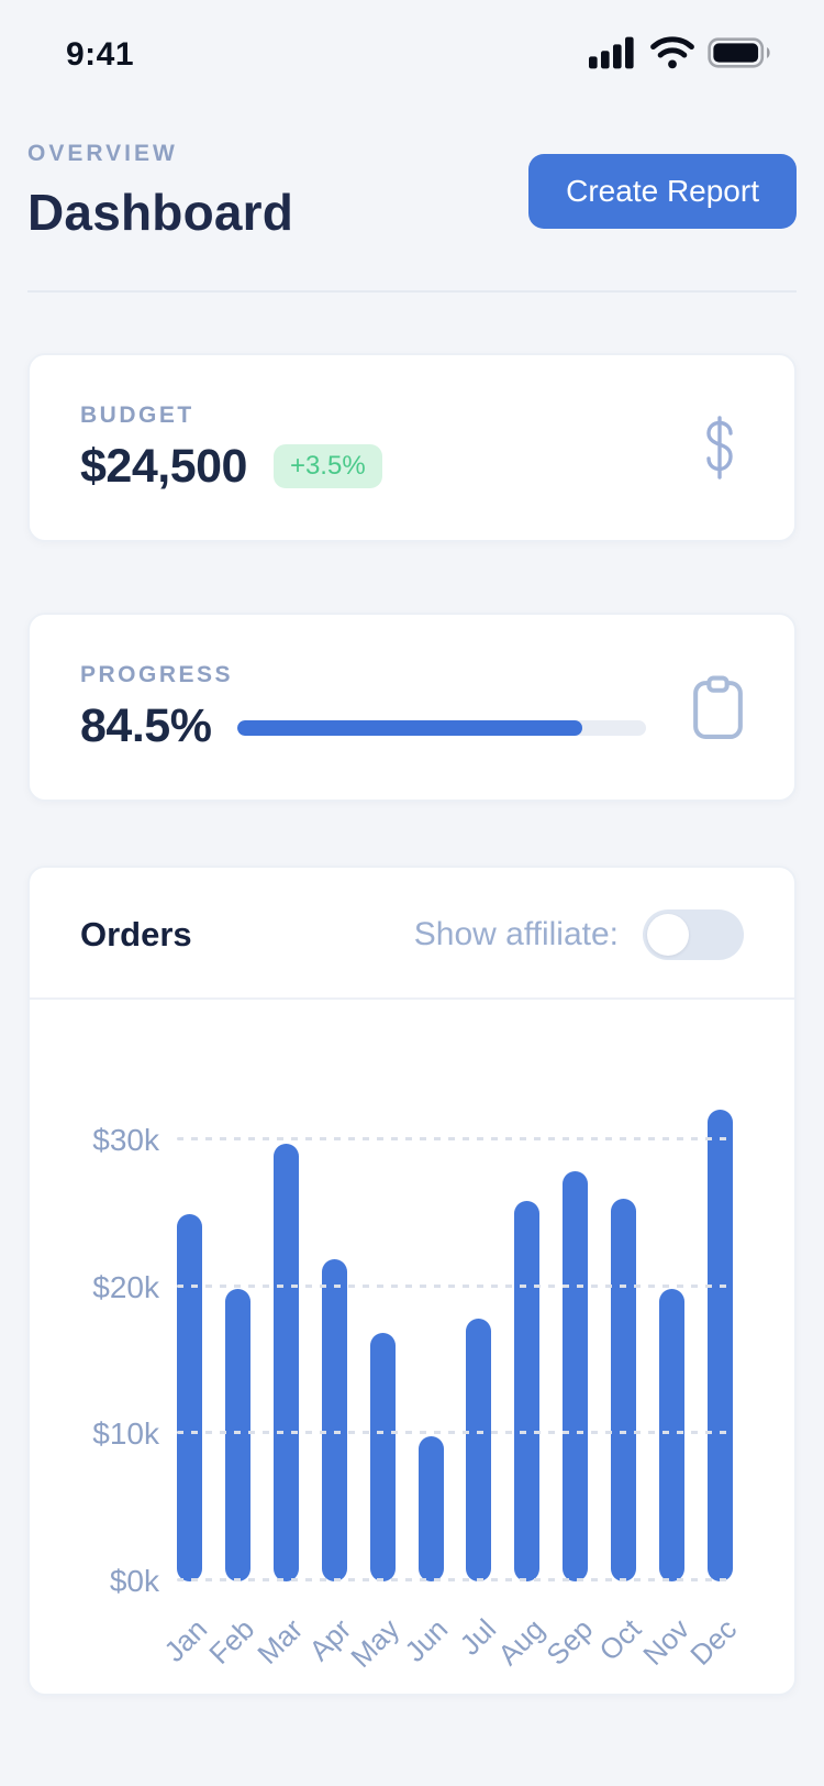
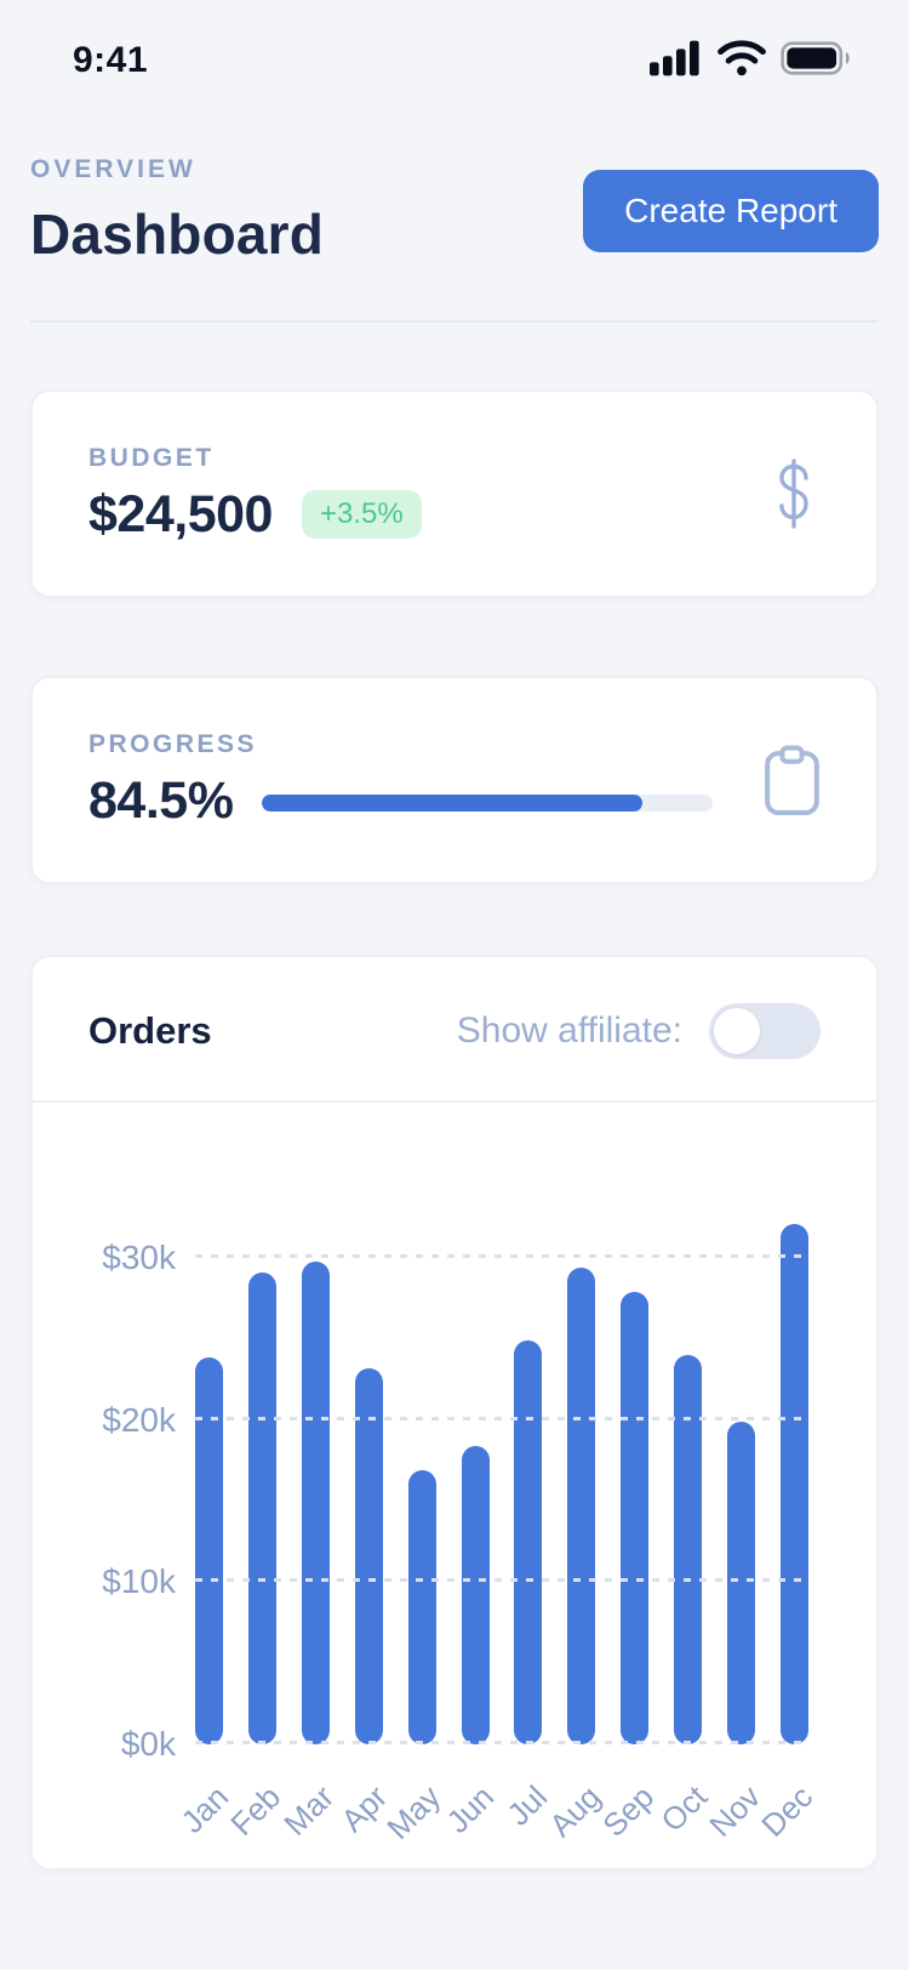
Jan: $25.0k -> $23.9k
Feb: $19.9k -> $29.1k
Apr: $21.9k -> $23.2k
Jun: $9.9k -> $18.4k
Jul: $17.9k -> $24.9k
Aug: $25.9k -> $29.4k
Oct: $26.0k -> $24.0k
